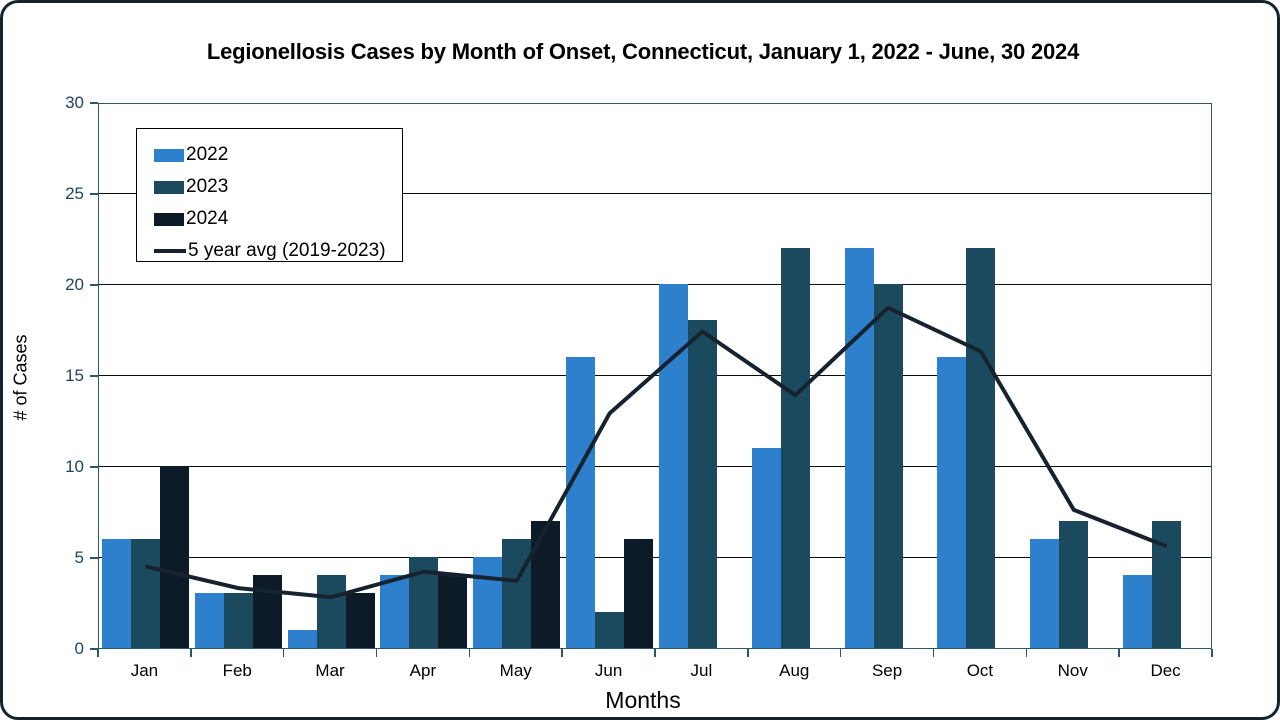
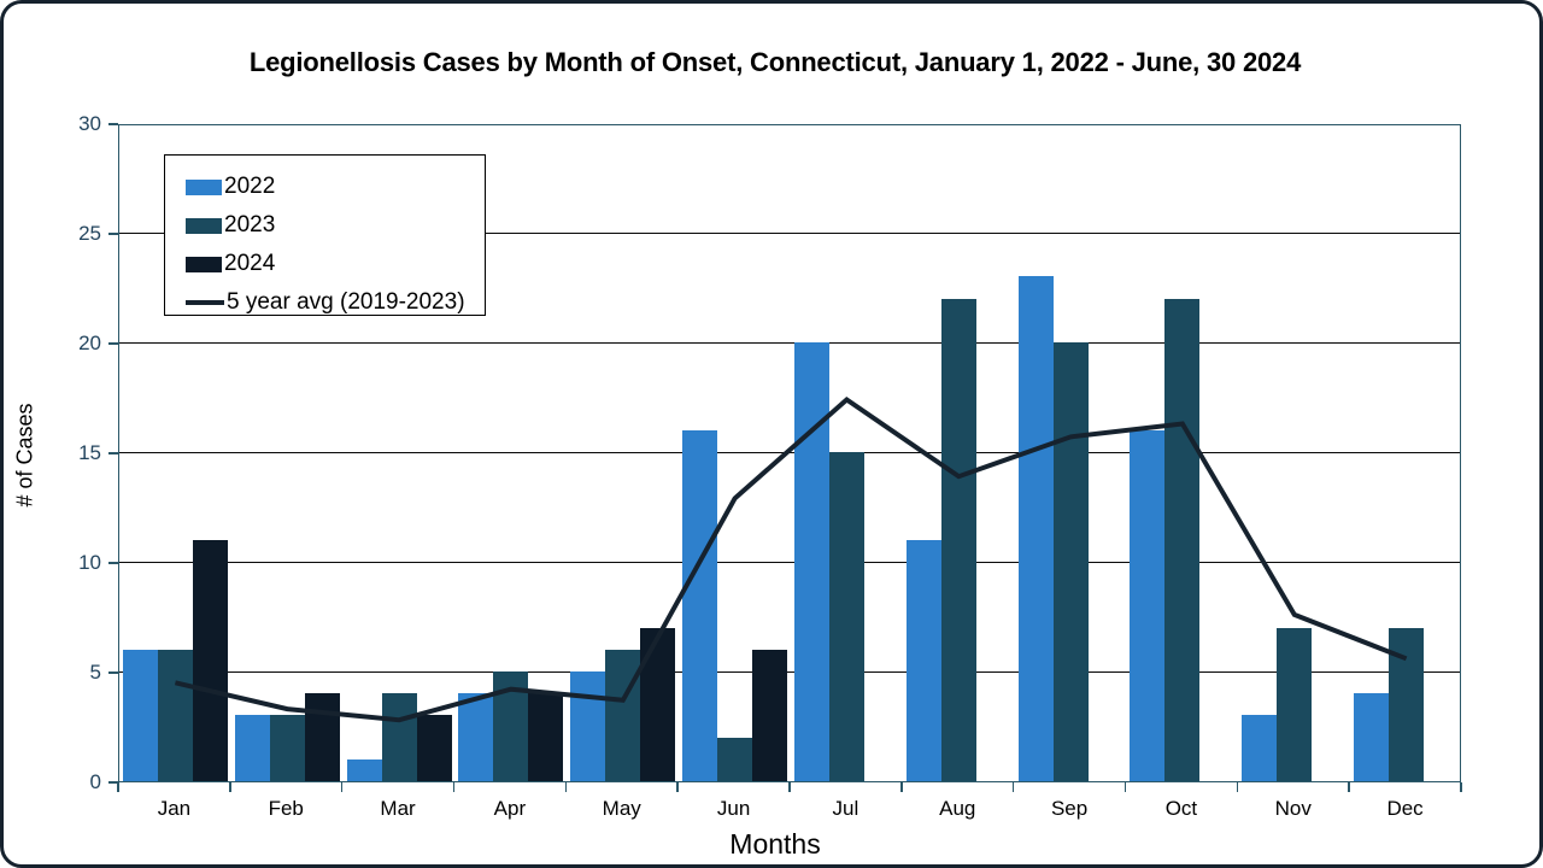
2024/Jan: 10 -> 11
2023/Jul: 18 -> 15
2022/Sep: 22 -> 23
5 year avg (2019-2023)/Sep: 18.8 -> 15.8
2022/Nov: 6 -> 3
